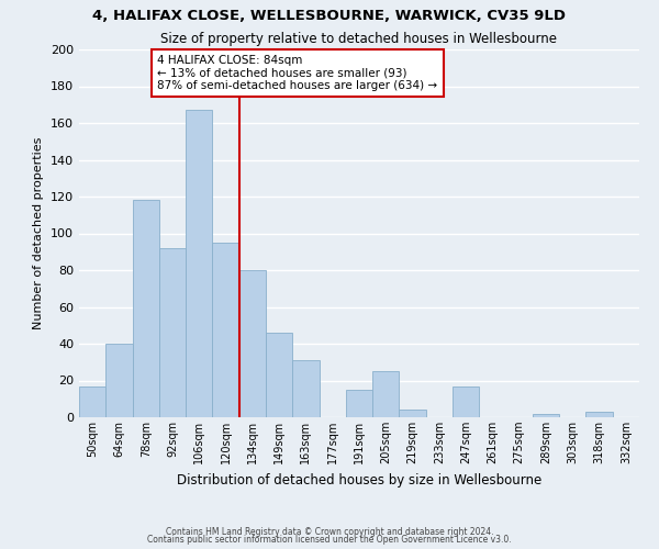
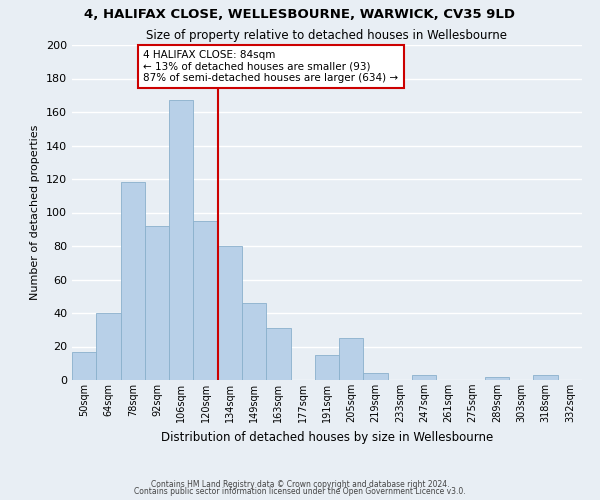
247sqm: 17 -> 3
